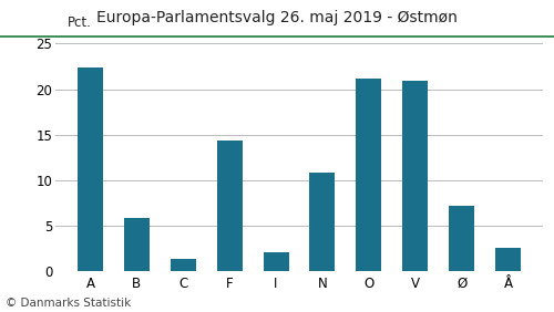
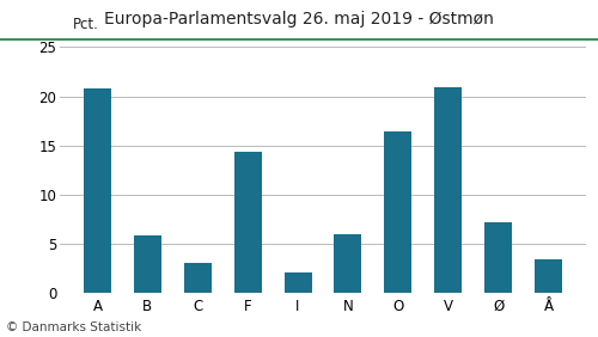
A: 22.4 -> 20.8
C: 1.4 -> 3.1
N: 10.8 -> 6.0
O: 21.2 -> 16.4
Å: 2.6 -> 3.5
